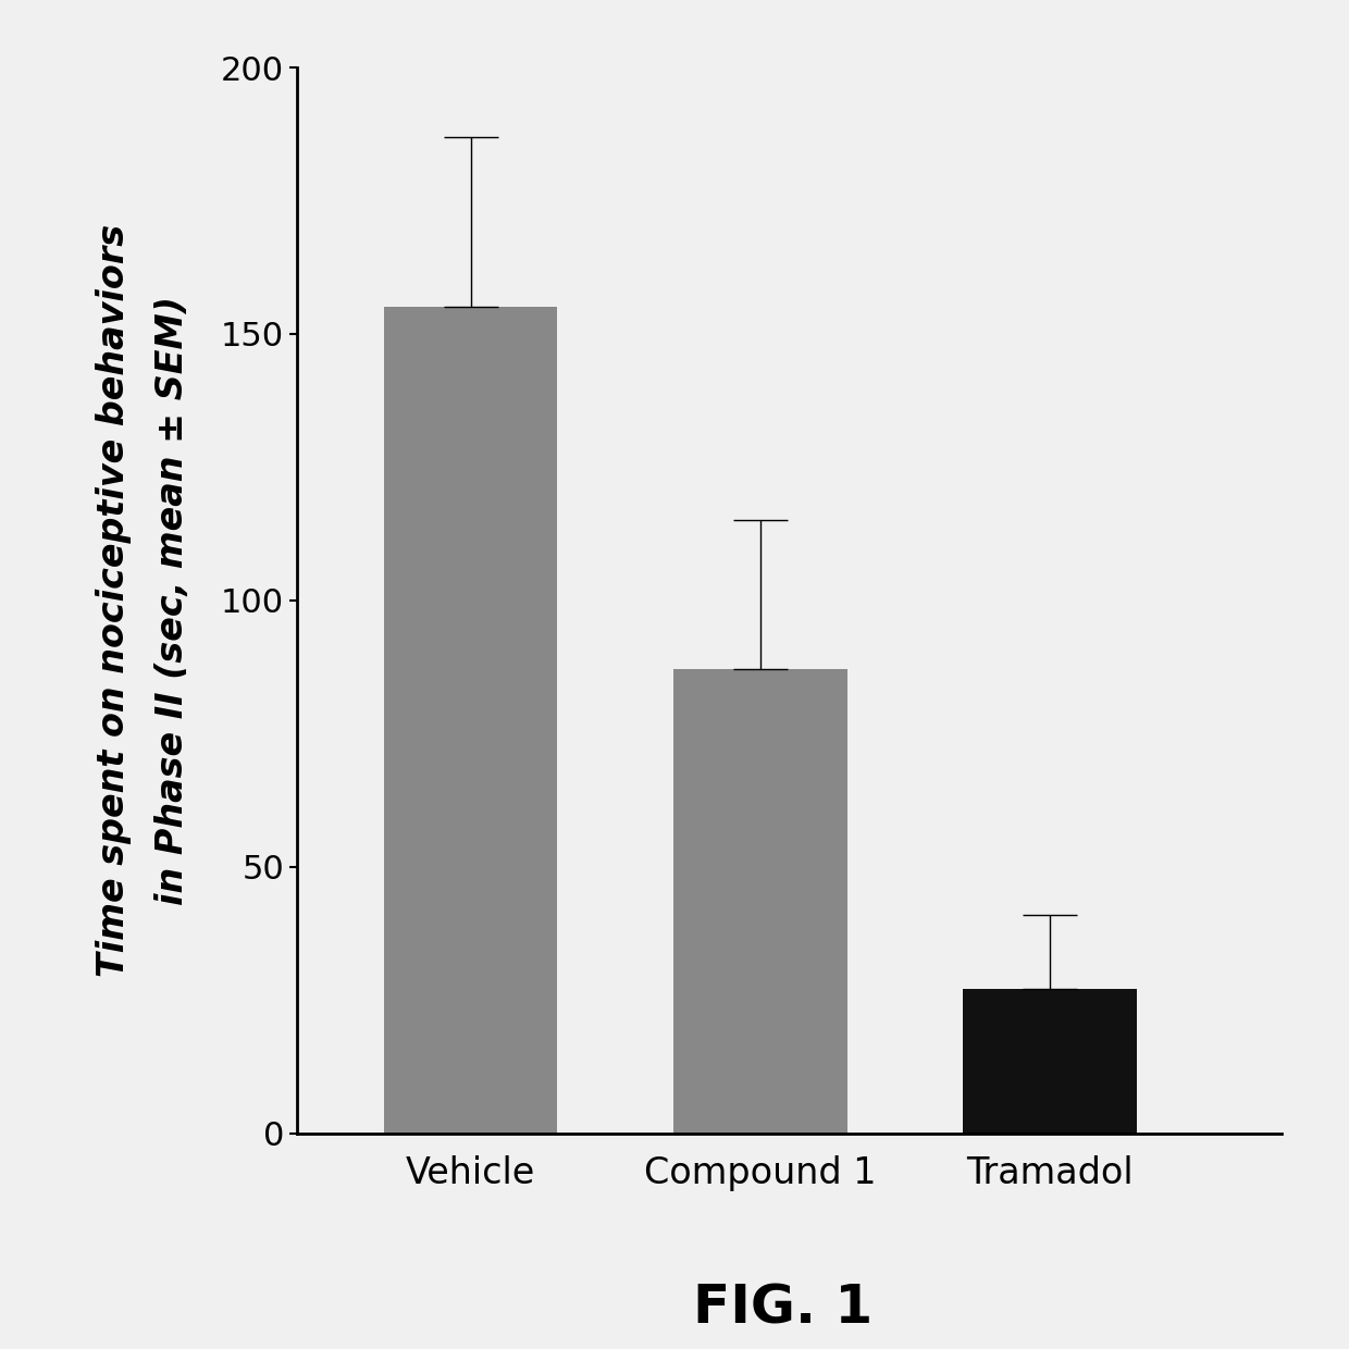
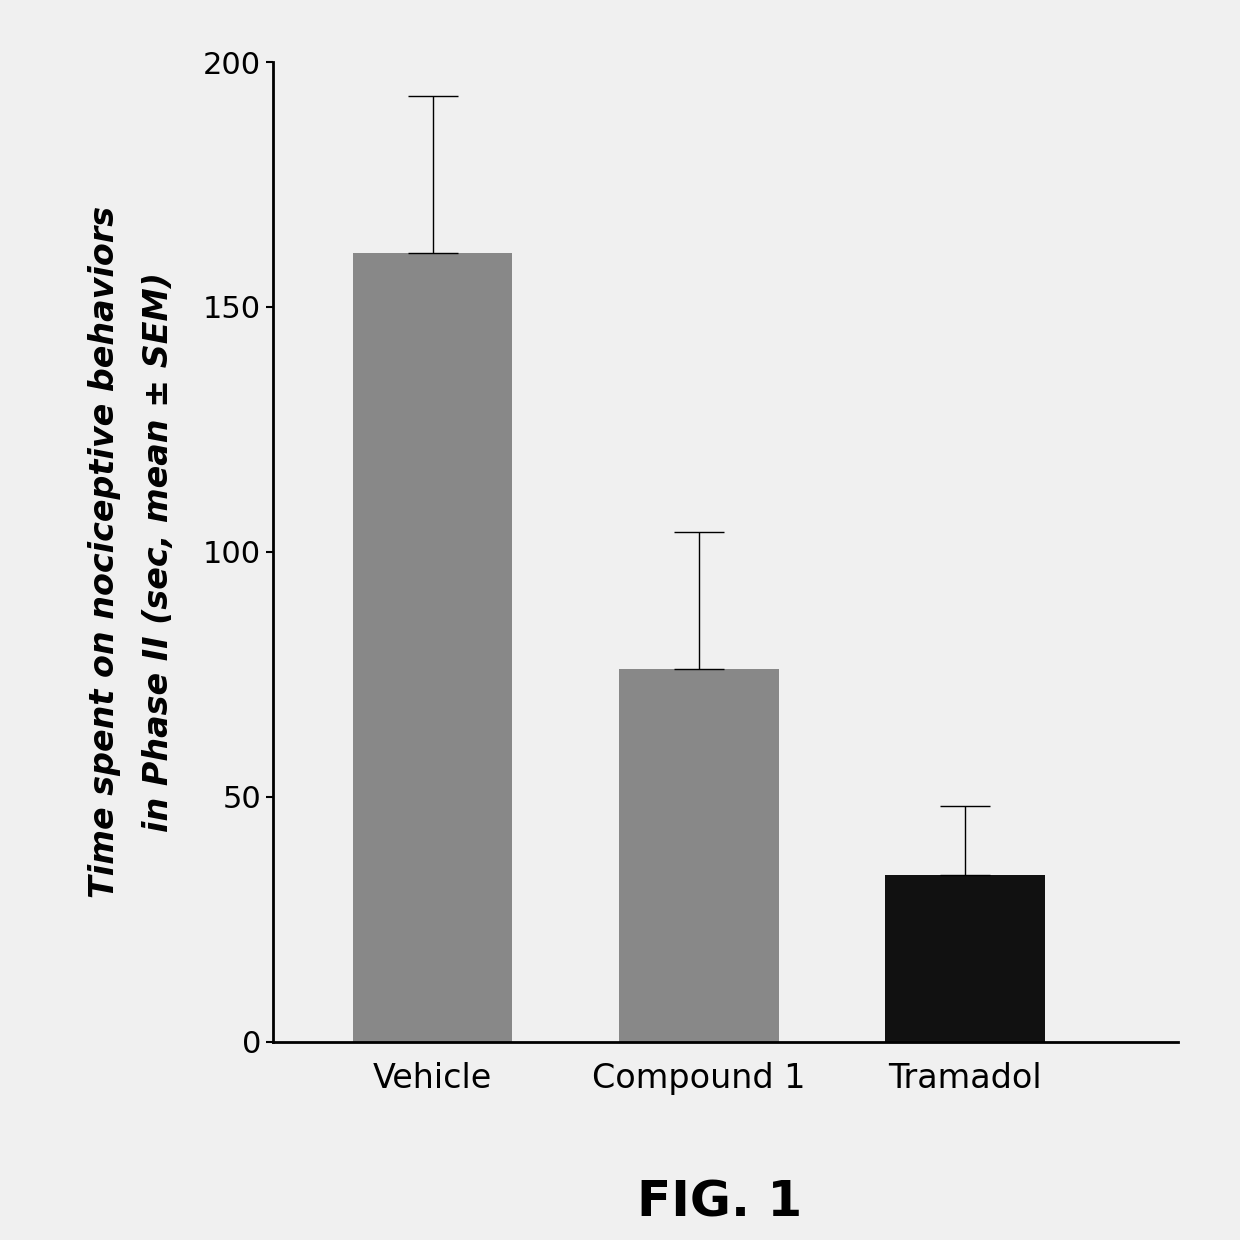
Vehicle: 155 -> 161
Compound 1: 87 -> 76
Tramadol: 27 -> 34
